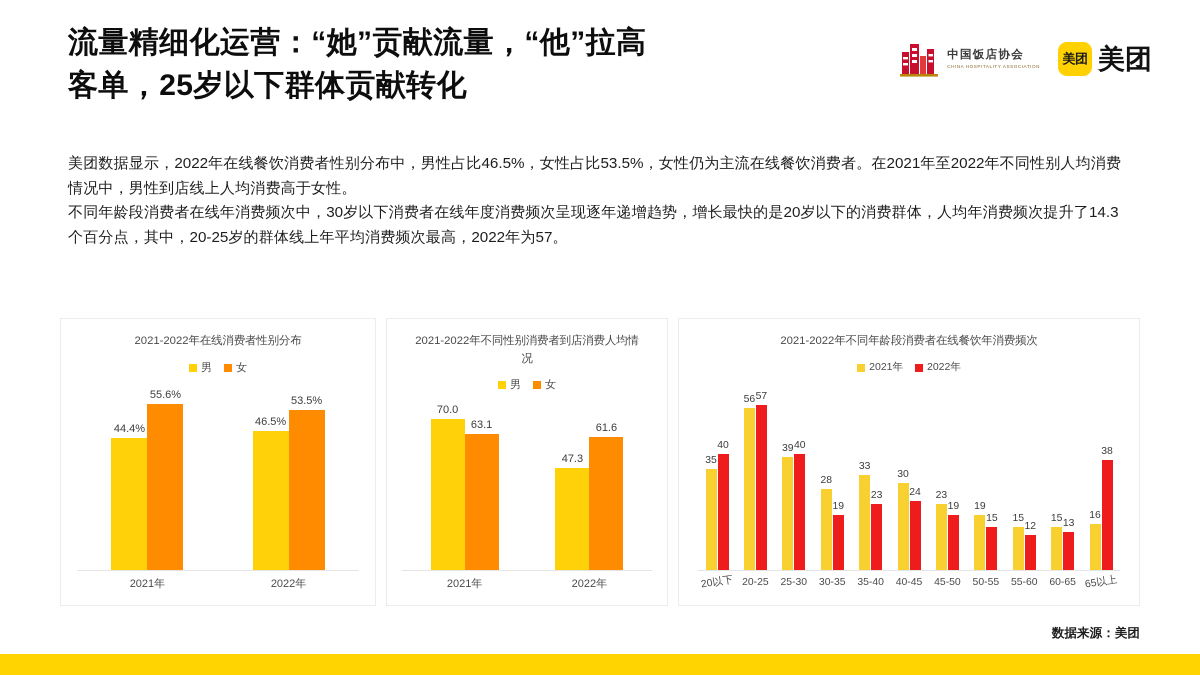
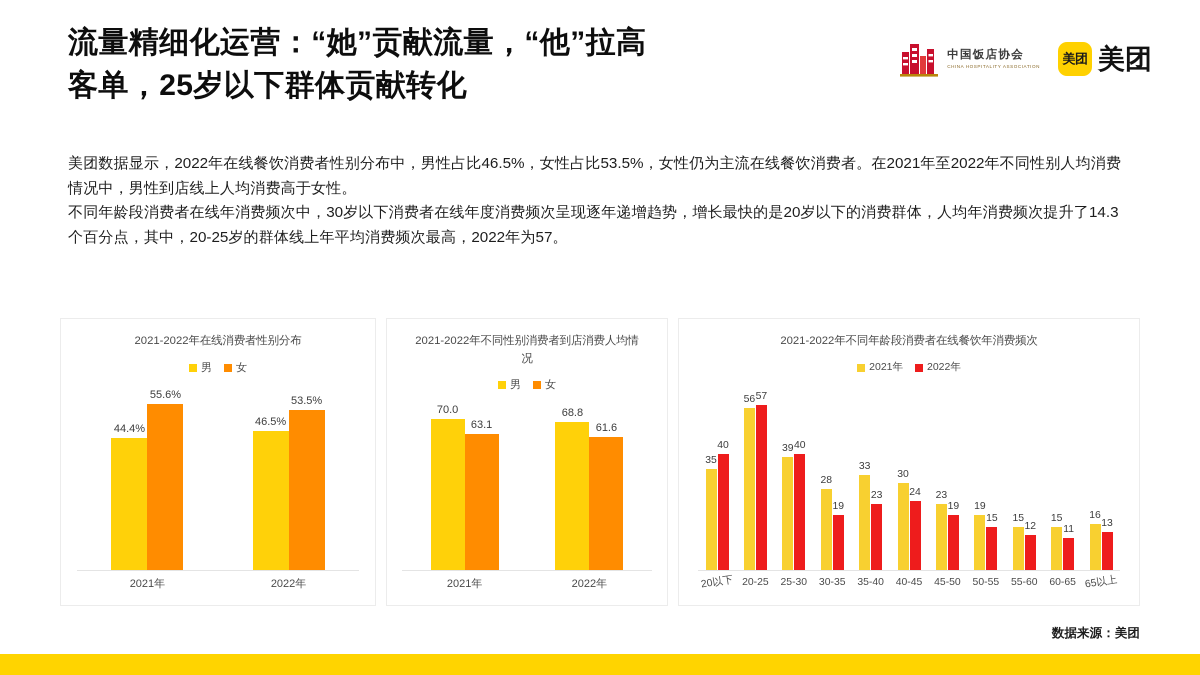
2021-2022年不同性别消费者到店消费人均情况/男/2022年: 47.3 -> 68.8
2021-2022年不同年龄段消费者在线餐饮年消费频次/2022年/60-65: 13 -> 11
2021-2022年不同年龄段消费者在线餐饮年消费频次/2022年/65以上: 38 -> 13
